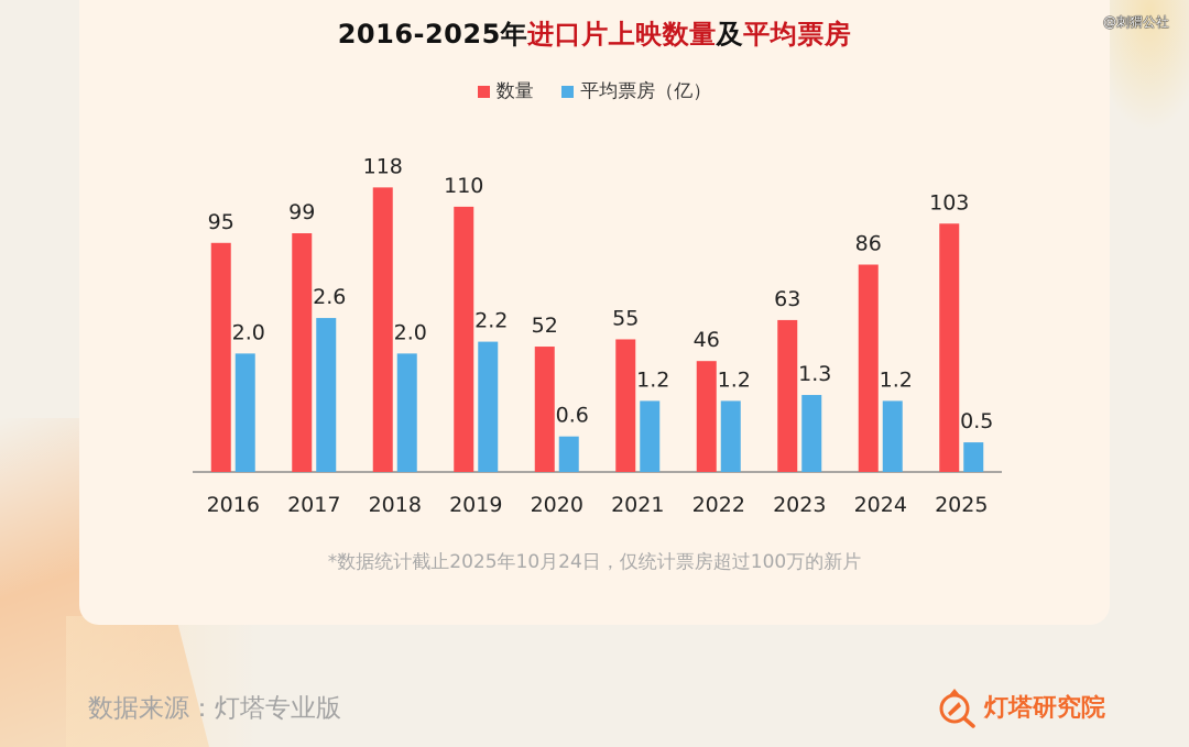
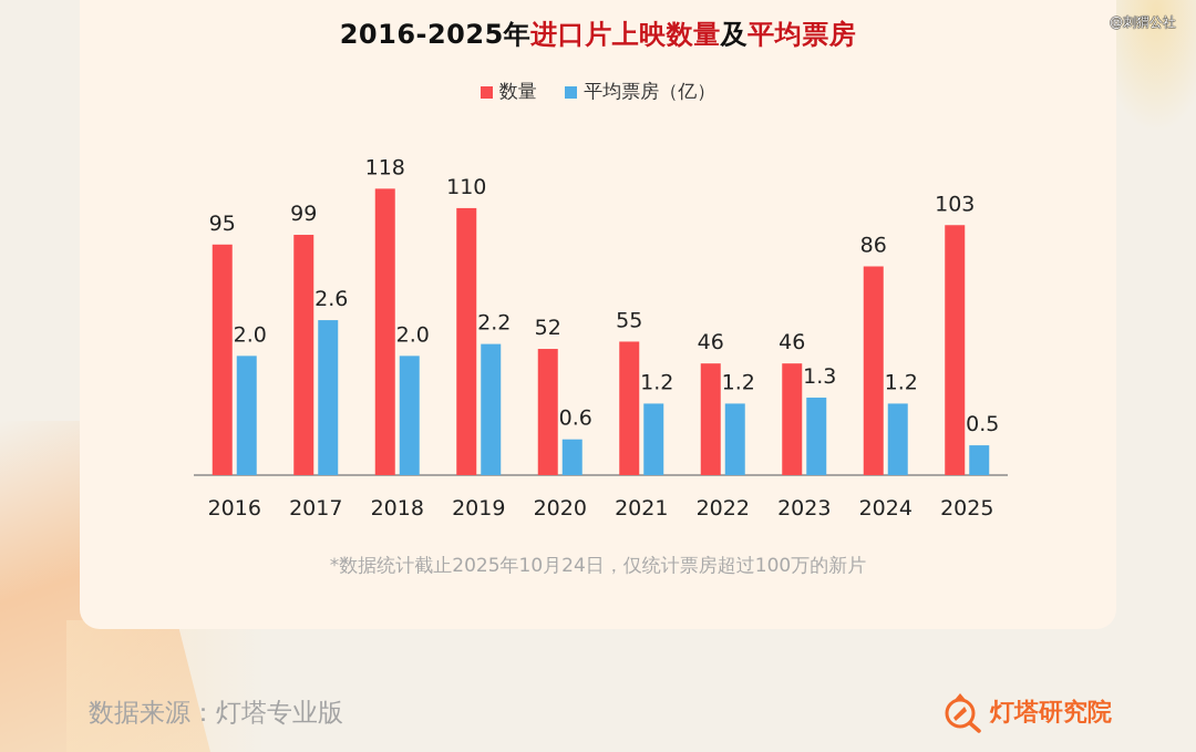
数量/2023: 63 -> 46
